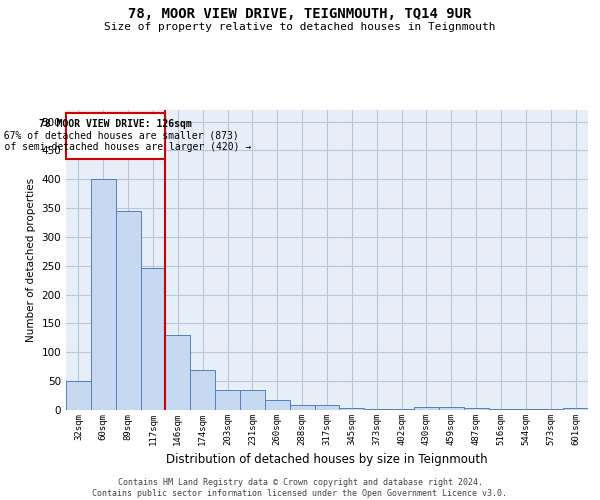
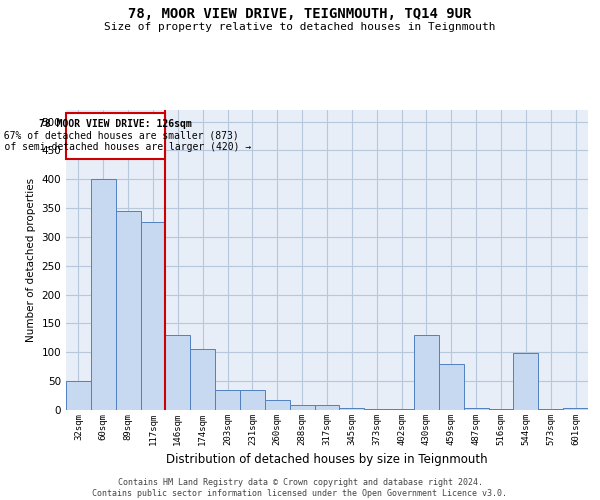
117sqm: 247 -> 326
174sqm: 70 -> 106
430sqm: 5 -> 130
459sqm: 5 -> 80
544sqm: 1 -> 98
